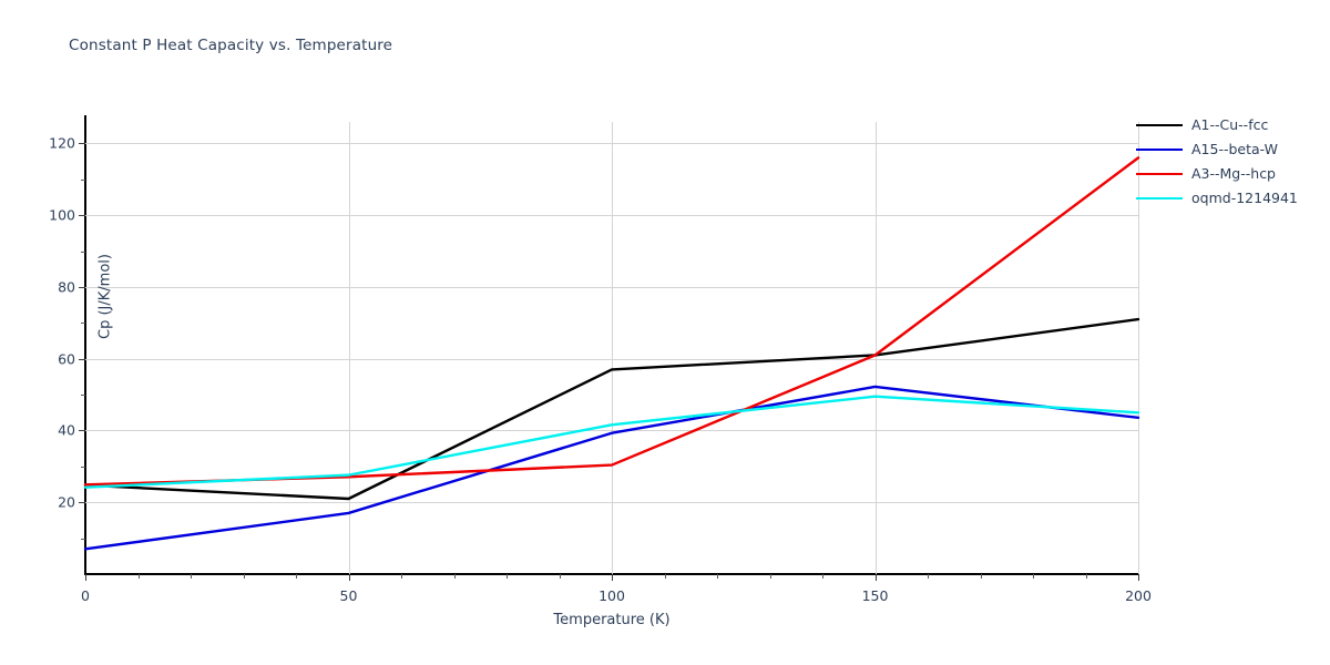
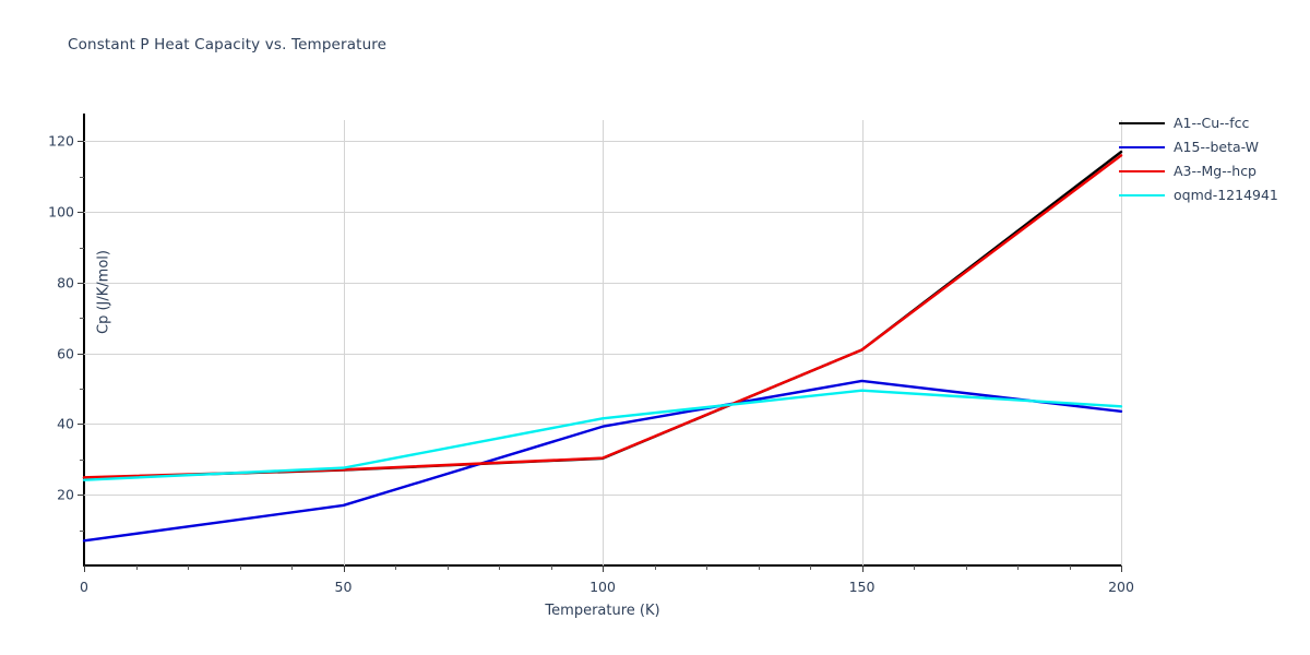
A1--Cu--fcc/50: 21 -> 27
A1--Cu--fcc/100: 57 -> 30
A1--Cu--fcc/200: 71 -> 117
